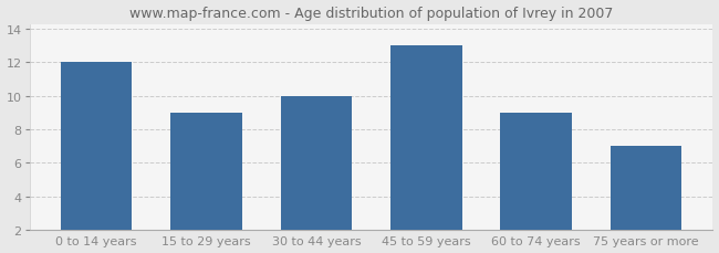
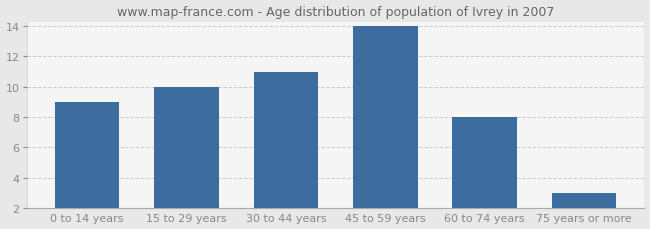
0 to 14 years: 12 -> 9
15 to 29 years: 9 -> 10
30 to 44 years: 10 -> 11
45 to 59 years: 13 -> 14
60 to 74 years: 9 -> 8
75 years or more: 7 -> 3
